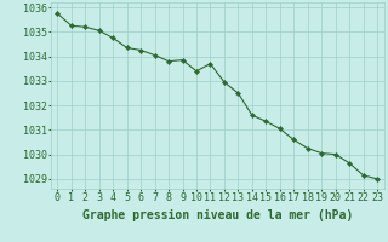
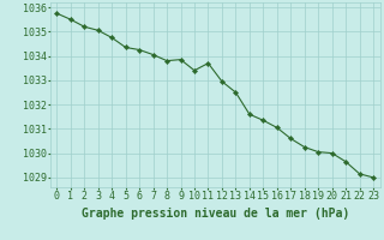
1: 1035.25 -> 1035.50
